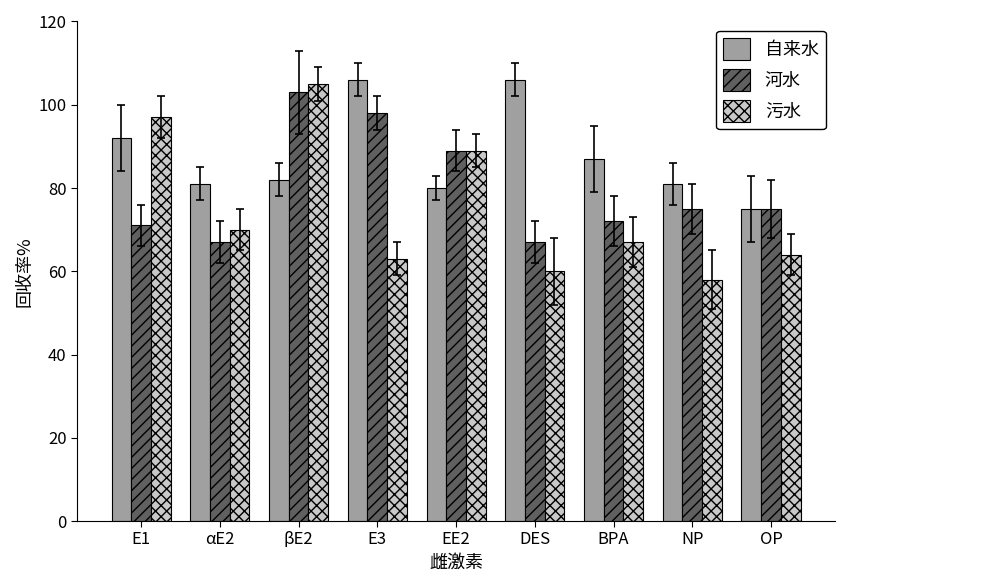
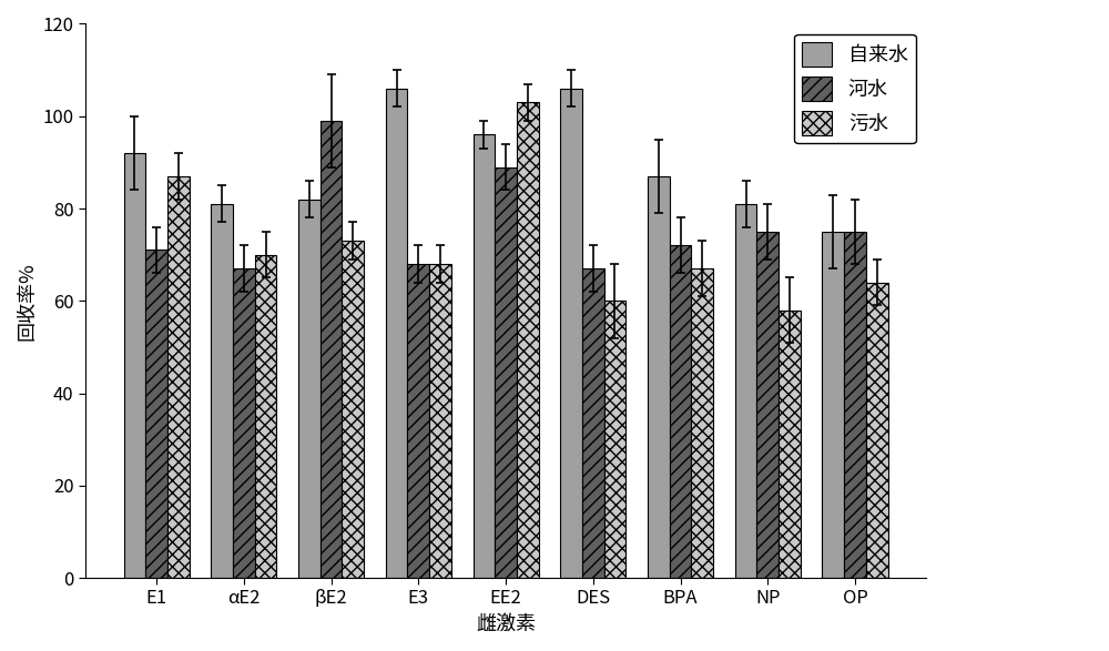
污水/E1: 97 -> 87
河水/βE2: 103 -> 99
污水/βE2: 105 -> 73
河水/E3: 98 -> 68
污水/E3: 63 -> 68
自来水/EE2: 80 -> 96
污水/EE2: 89 -> 103
